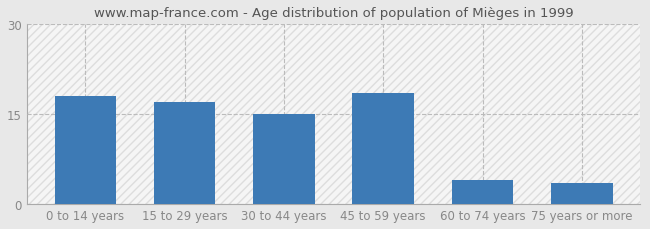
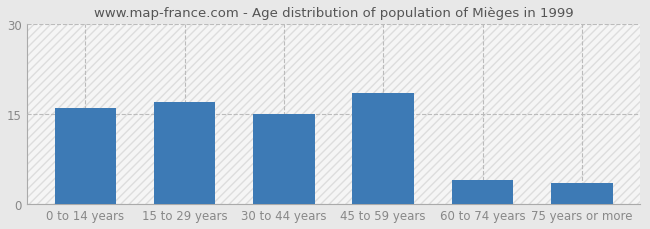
0 to 14 years: 18.0 -> 16.0
